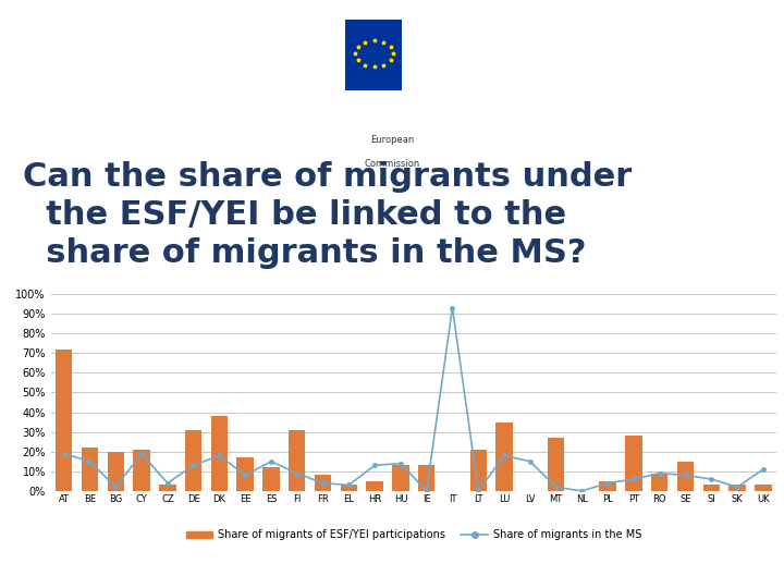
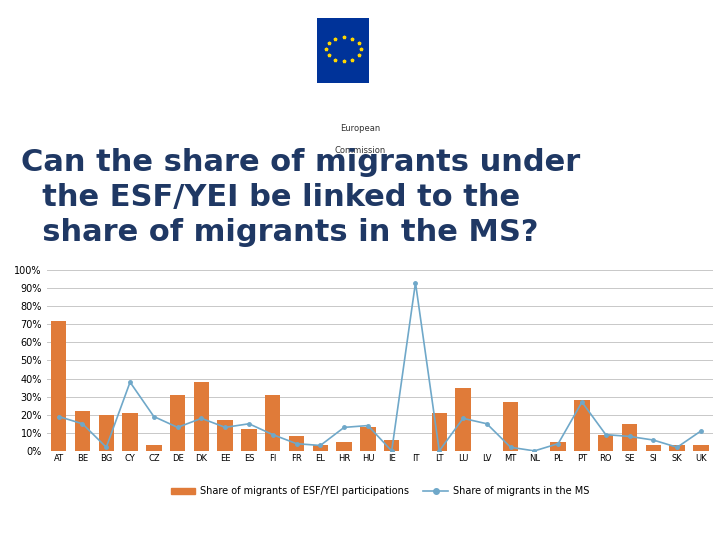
Share of migrants in the MS/CY: 19% -> 38%
Share of migrants in the MS/CZ: 4% -> 19%
Share of migrants in the MS/EE: 8% -> 13%
Share of migrants of ESF/YEI participations/IE: 13% -> 6%
Share of migrants in the MS/PT: 6% -> 27%
